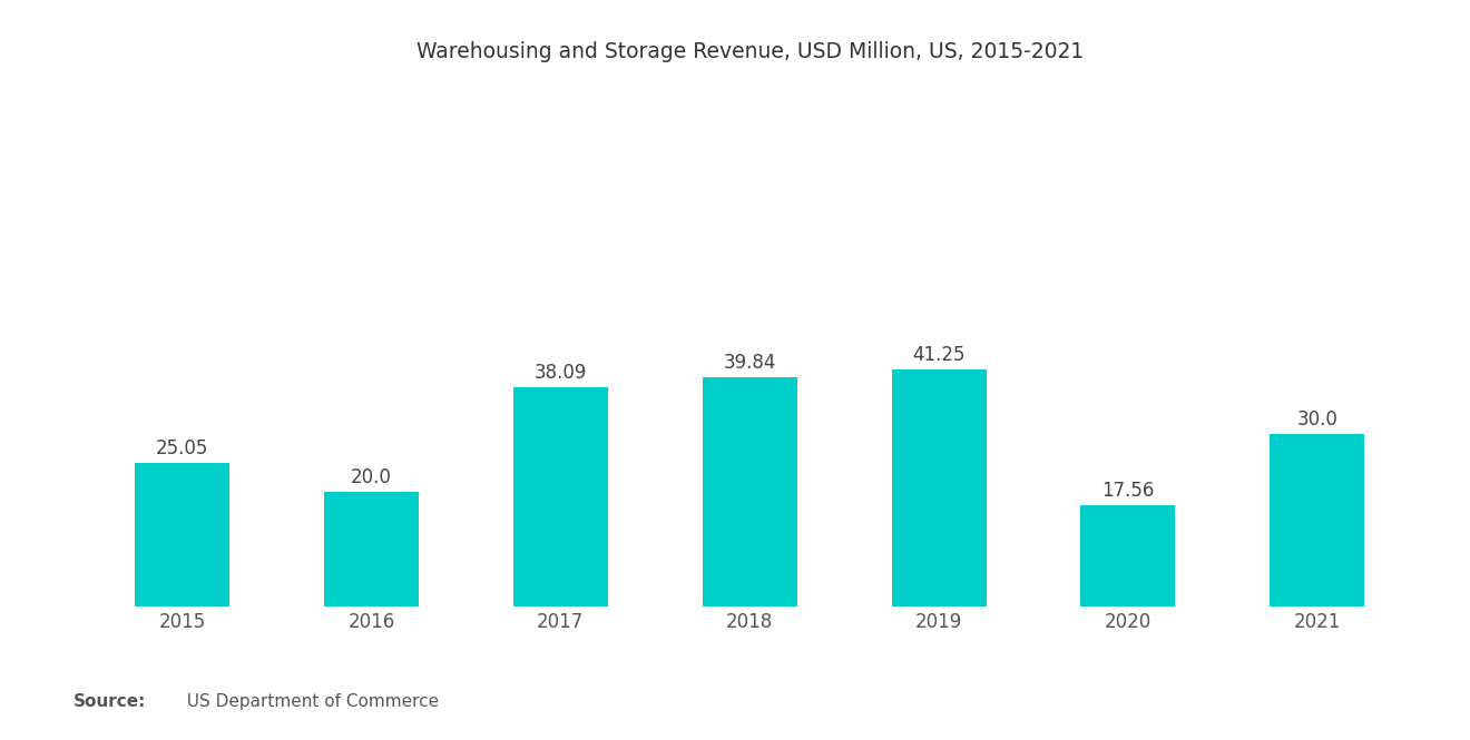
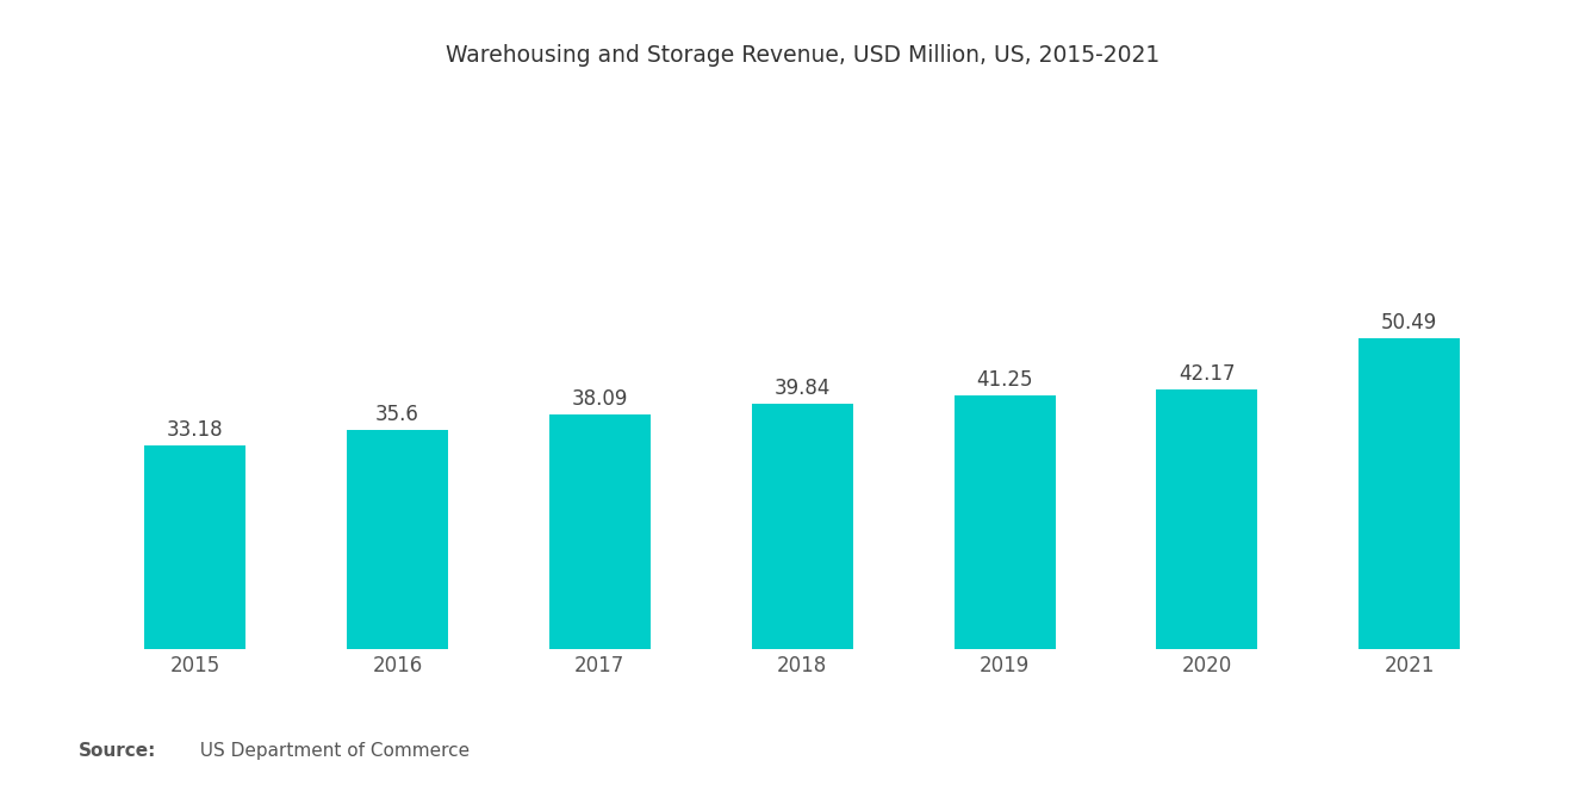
2015: 25.05 -> 33.18
2016: 20.0 -> 35.6
2020: 17.56 -> 42.17
2021: 30.0 -> 50.49
